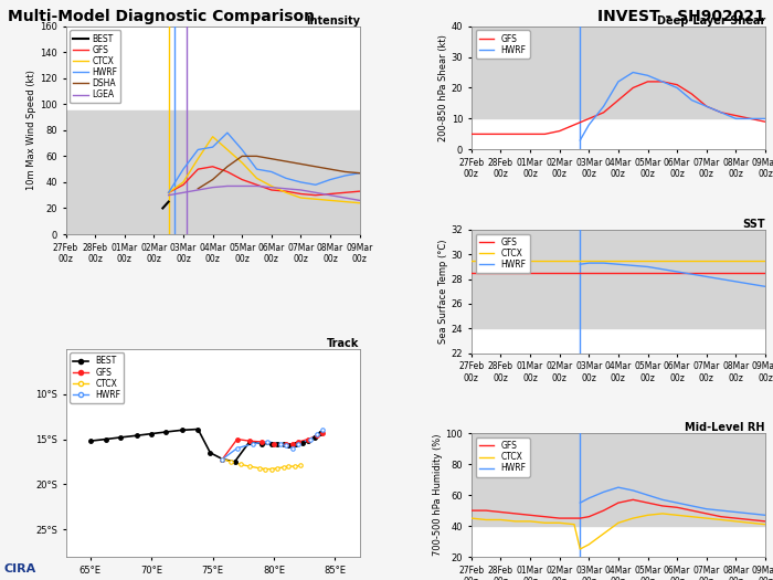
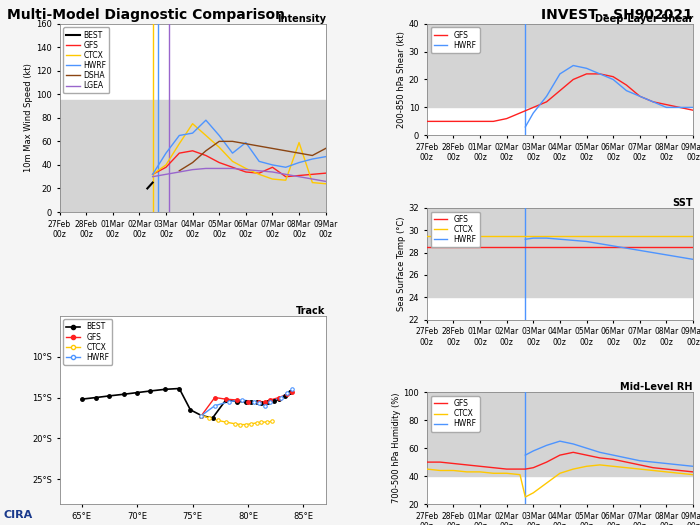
Intensity/HWRF/06Mar 00z: 48 -> 59
Intensity/GFS/07Mar 00z: 31 -> 38
Intensity/CTCX/08Mar 00z: 26 -> 59
Intensity/DSHA/09Mar 00z: 47 -> 54
